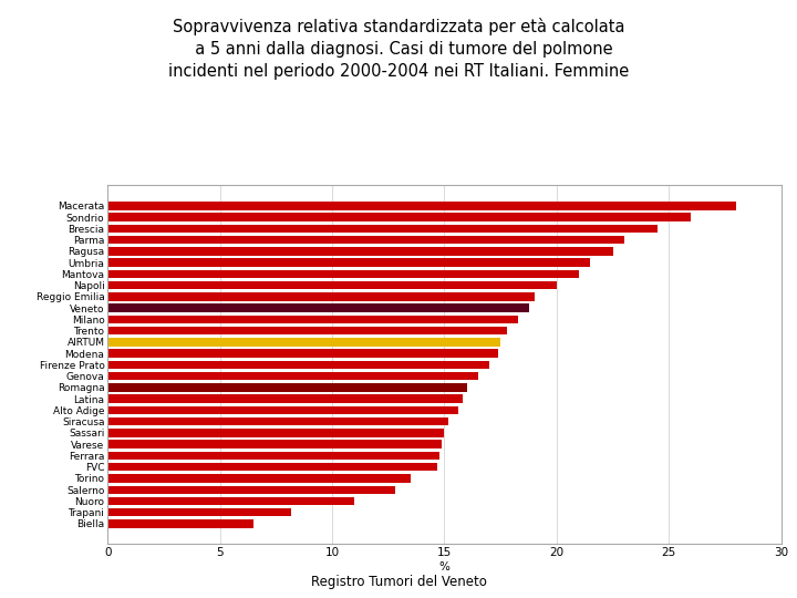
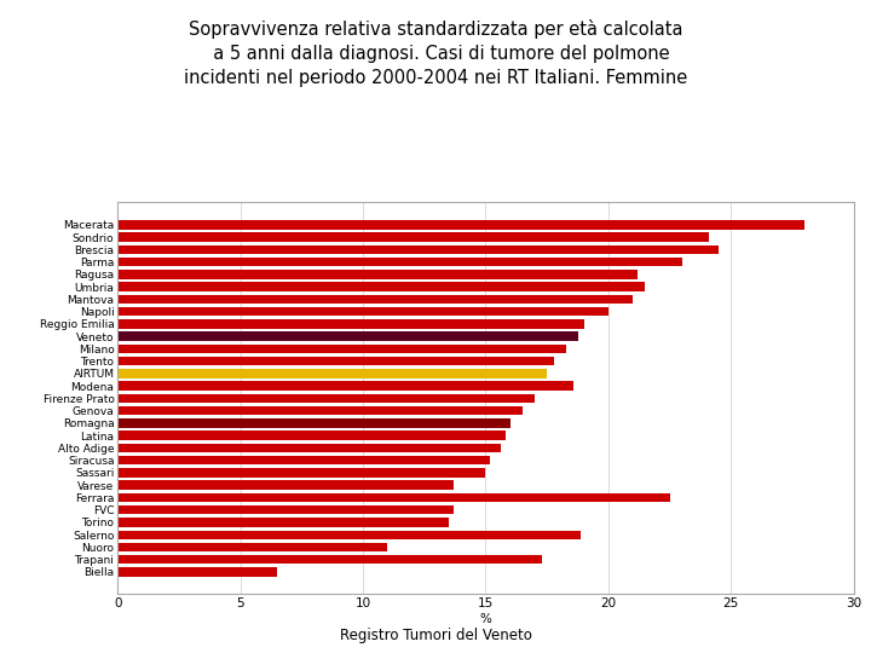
Sondrio: 26.0 -> 24.1
Ragusa: 22.5 -> 21.2
Modena: 17.4 -> 18.6
Varese: 14.9 -> 13.7
Ferrara: 14.8 -> 22.5
FVC: 14.7 -> 13.7
Salerno: 12.8 -> 18.9
Trapani: 8.2 -> 17.3
